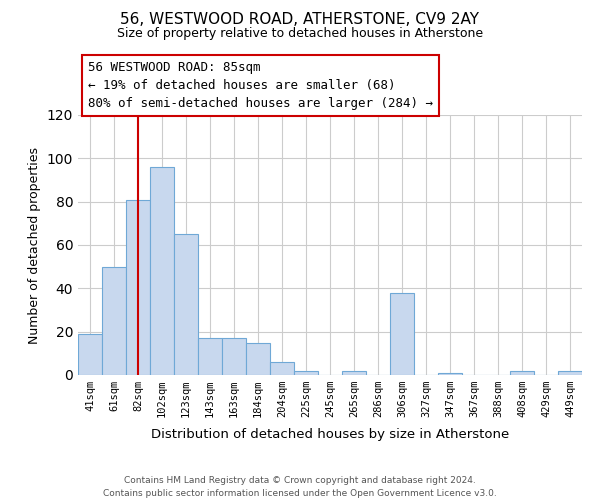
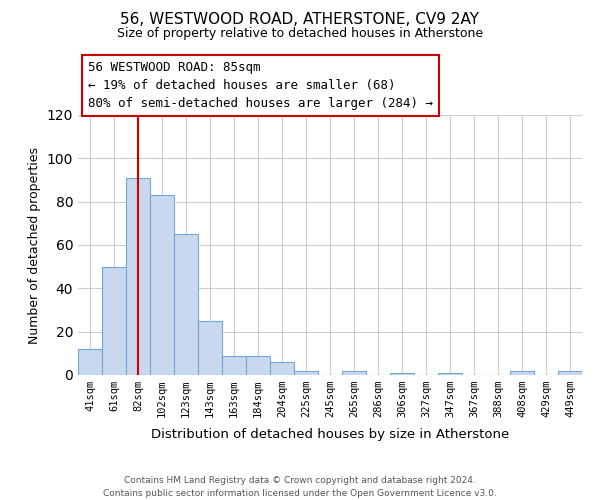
41sqm: 19 -> 12
82sqm: 81 -> 91
102sqm: 96 -> 83
143sqm: 17 -> 25
163sqm: 17 -> 9
184sqm: 15 -> 9
306sqm: 38 -> 1
